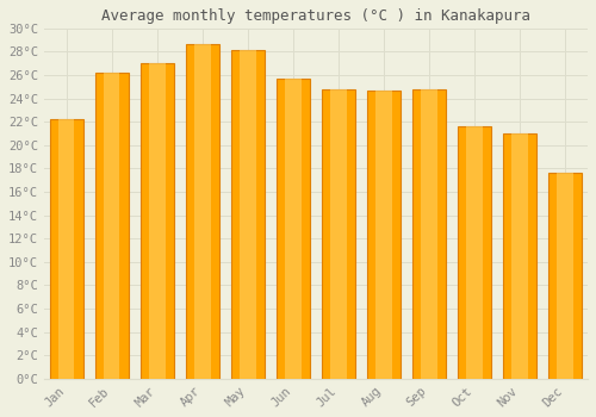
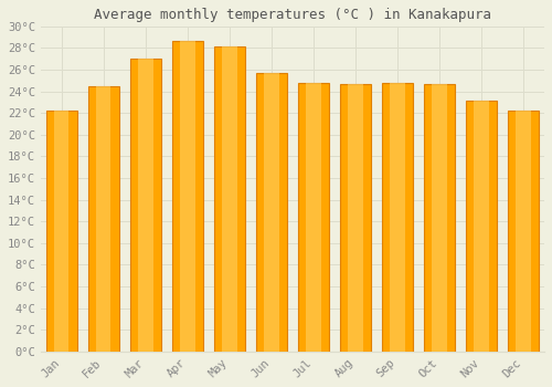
Feb: 26.2°C -> 24.5°C
Oct: 21.6°C -> 24.7°C
Nov: 21.0°C -> 23.2°C
Dec: 17.6°C -> 22.2°C
